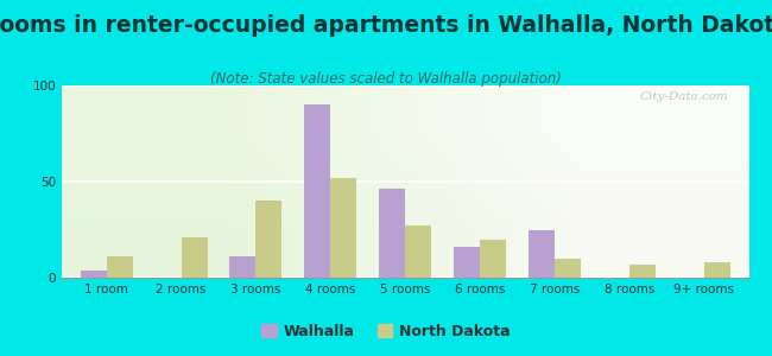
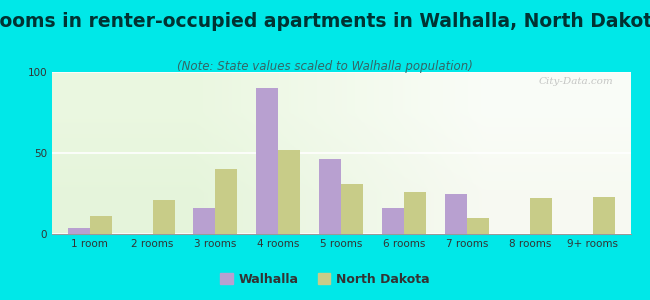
Walhalla/3 rooms: 11 -> 16
North Dakota/5 rooms: 27 -> 31
North Dakota/6 rooms: 20 -> 26
North Dakota/8 rooms: 7 -> 22
North Dakota/9+ rooms: 8 -> 23
